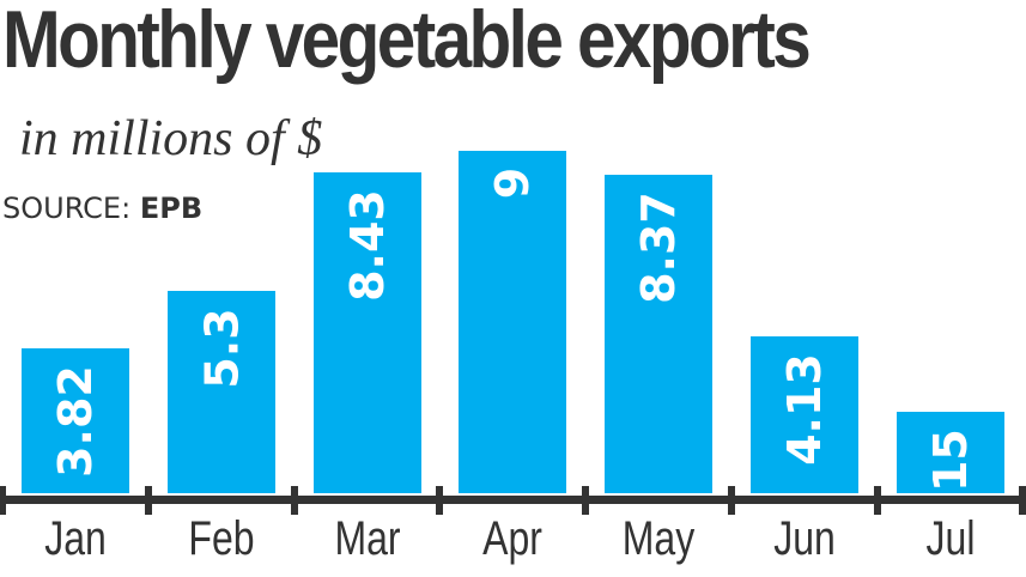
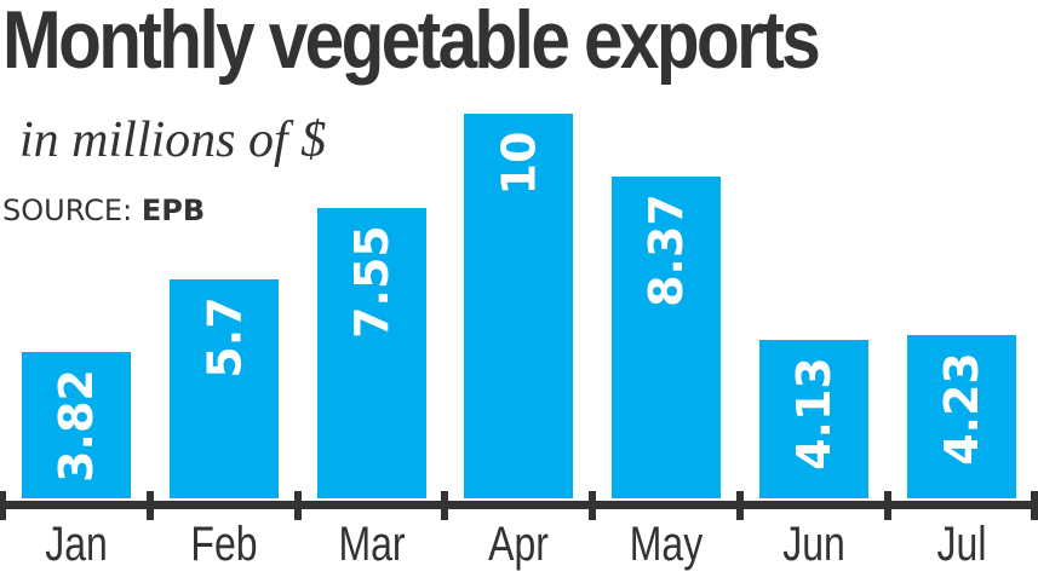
Feb: 5.3 -> 5.7
Mar: 8.43 -> 7.55
Apr: 9 -> 10
Jul: 2.15 -> 4.23
